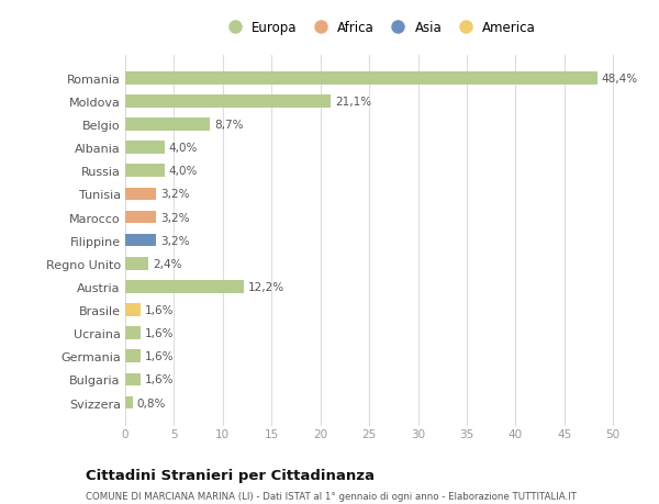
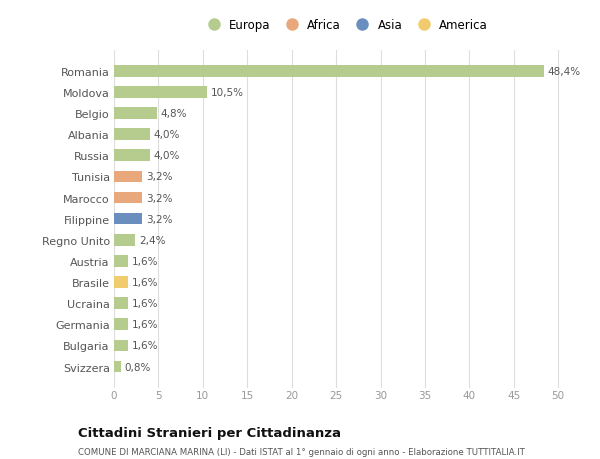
Moldova: 21,1% -> 10,5%
Belgio: 8,7% -> 4,8%
Austria: 12,2% -> 1,6%
